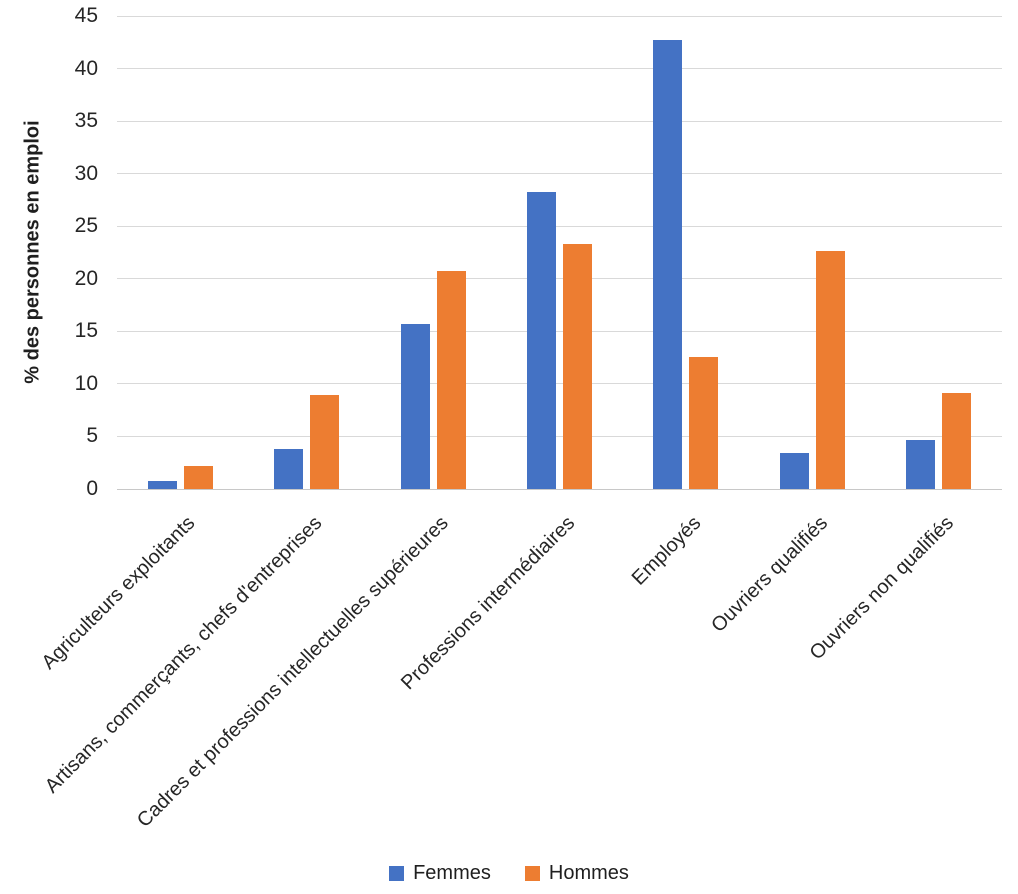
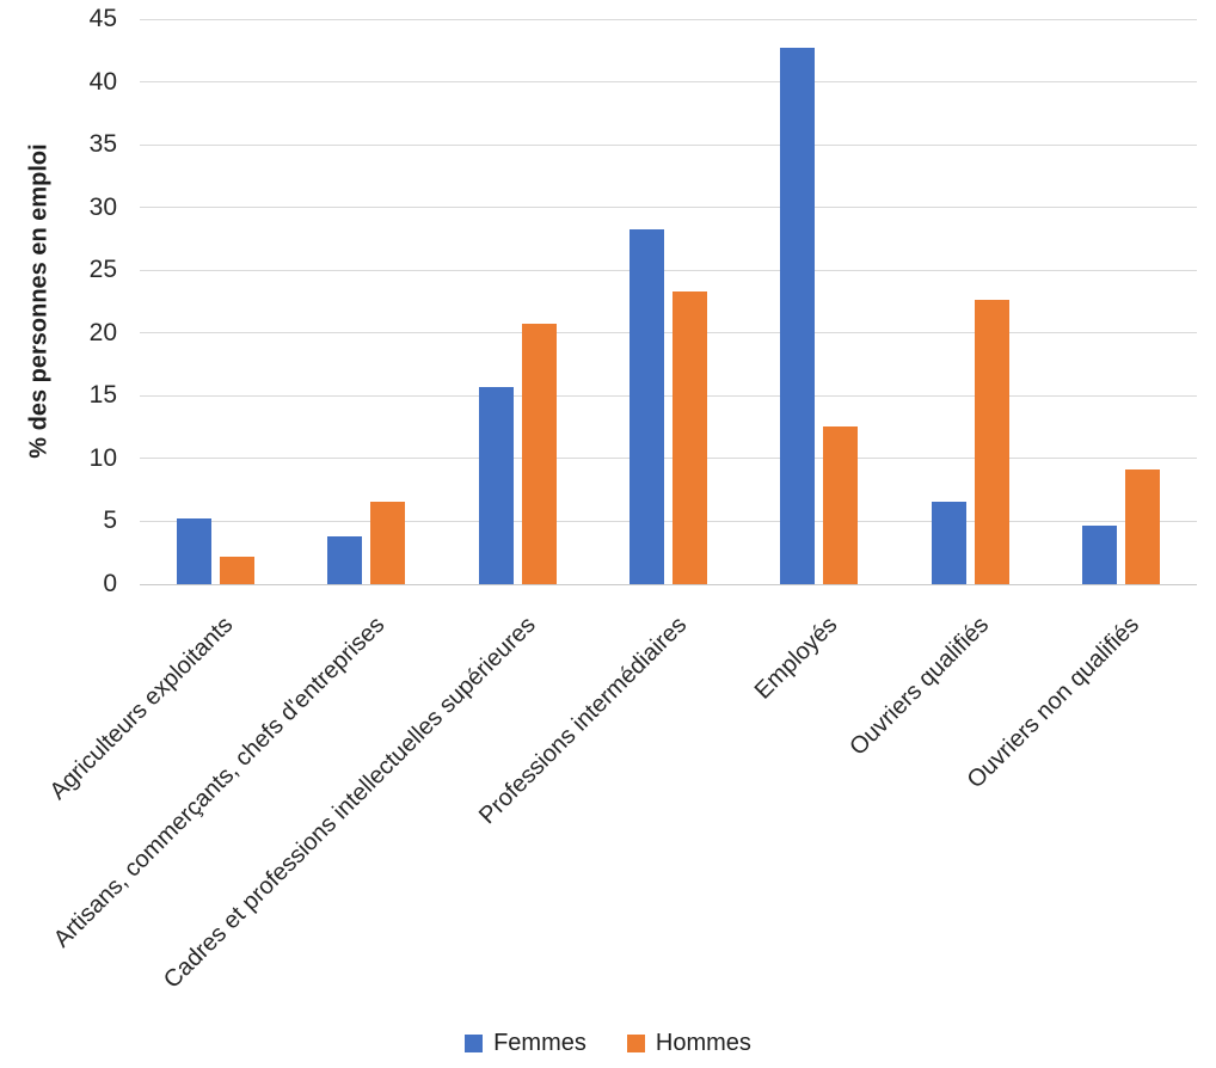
Femmes/Agriculteurs exploitants: 0.8 -> 5.2
Hommes/Artisans, commerçants, chefs d'entreprises: 8.9 -> 6.6
Femmes/Ouvriers qualifiés: 3.4 -> 6.6
